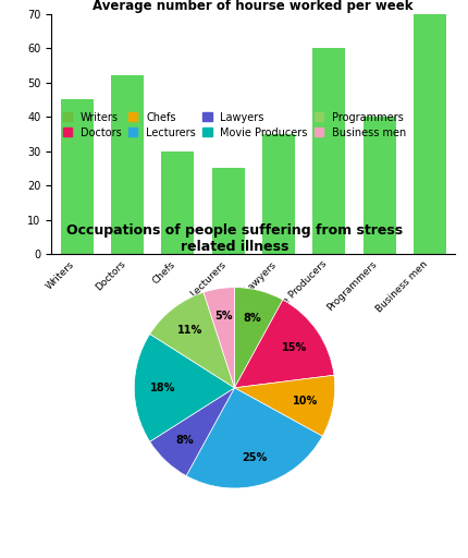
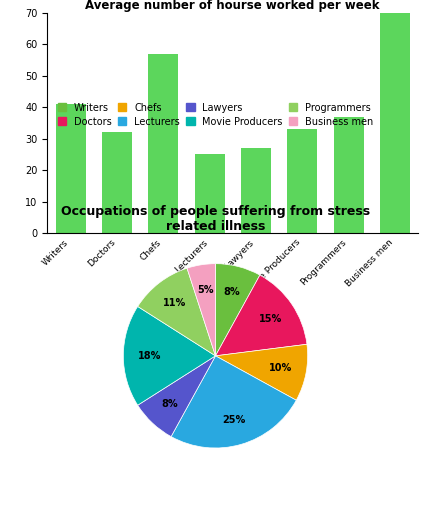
Writers: 45 -> 41
Doctors: 52 -> 32
Chefs: 30 -> 57
Lawyers: 35 -> 27
Movie Producers: 60 -> 33
Programmers: 40 -> 37
